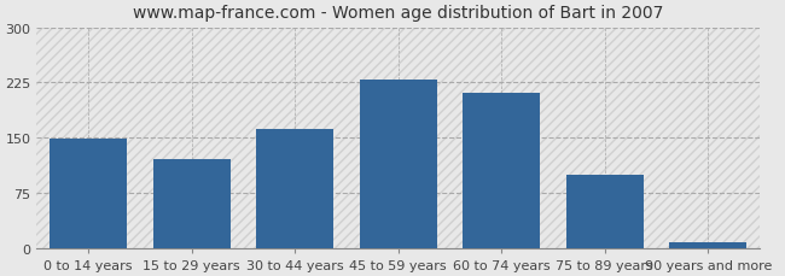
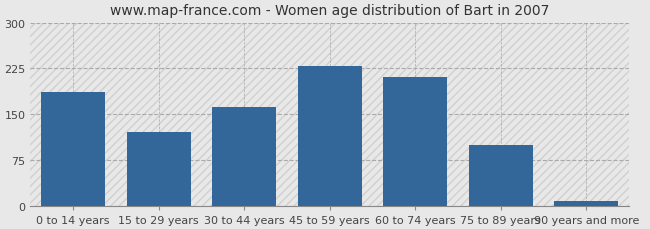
0 to 14 years: 148 -> 186
